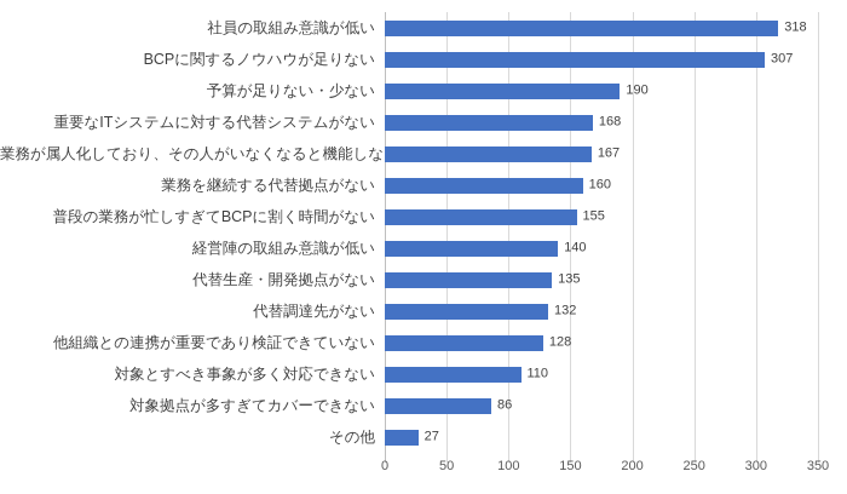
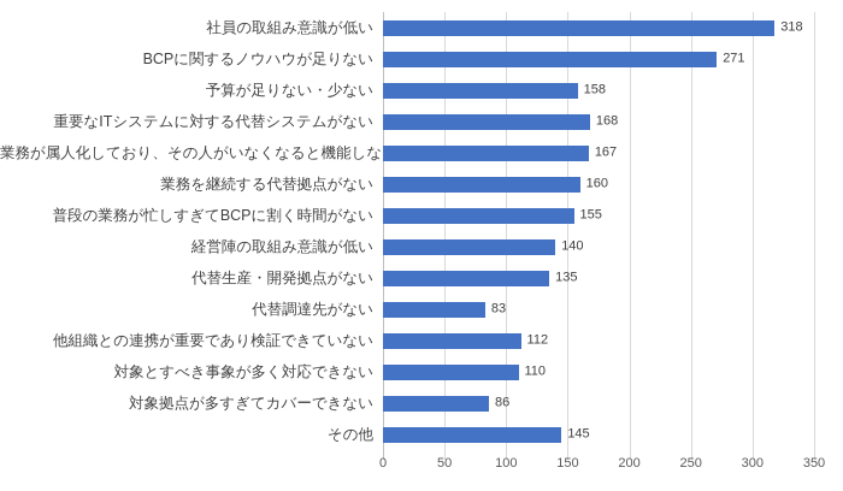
BCPに関するノウハウが足りない: 307 -> 271
予算が足りない・少ない: 190 -> 158
代替調達先がない: 132 -> 83
他組織との連携が重要であり検証できていない: 128 -> 112
その他: 27 -> 145
